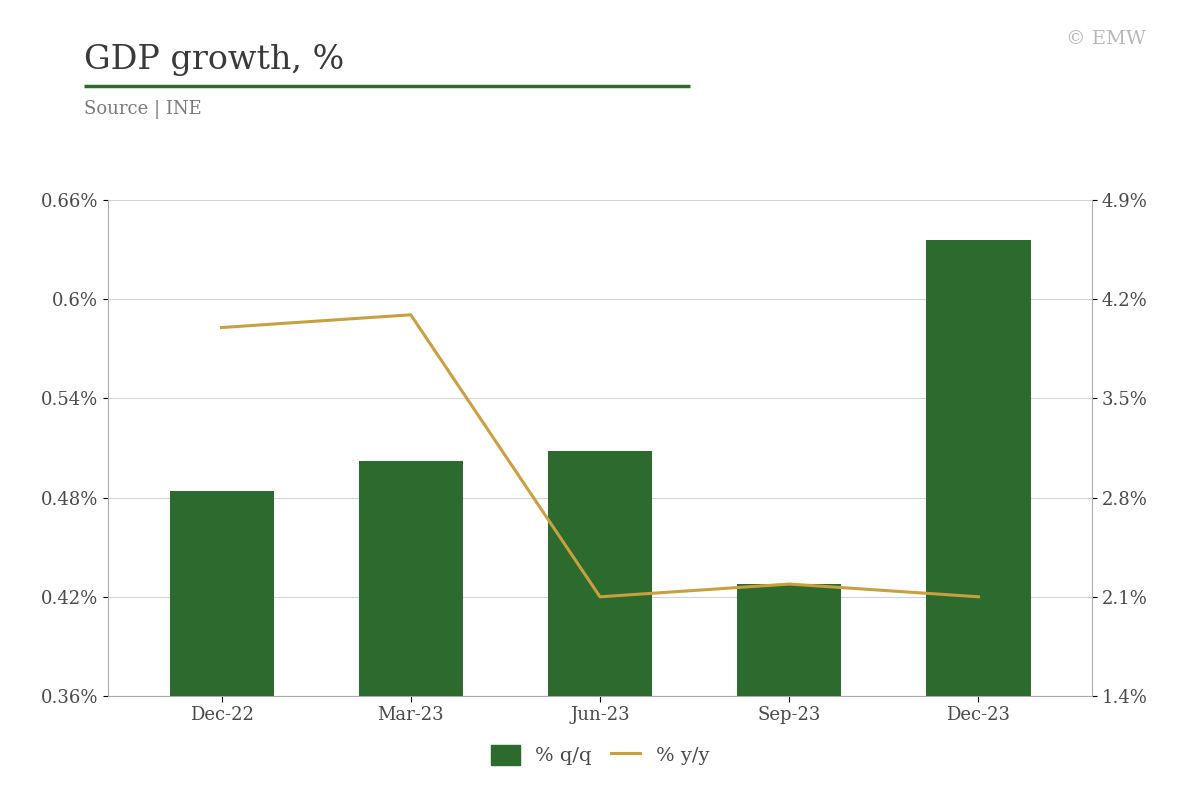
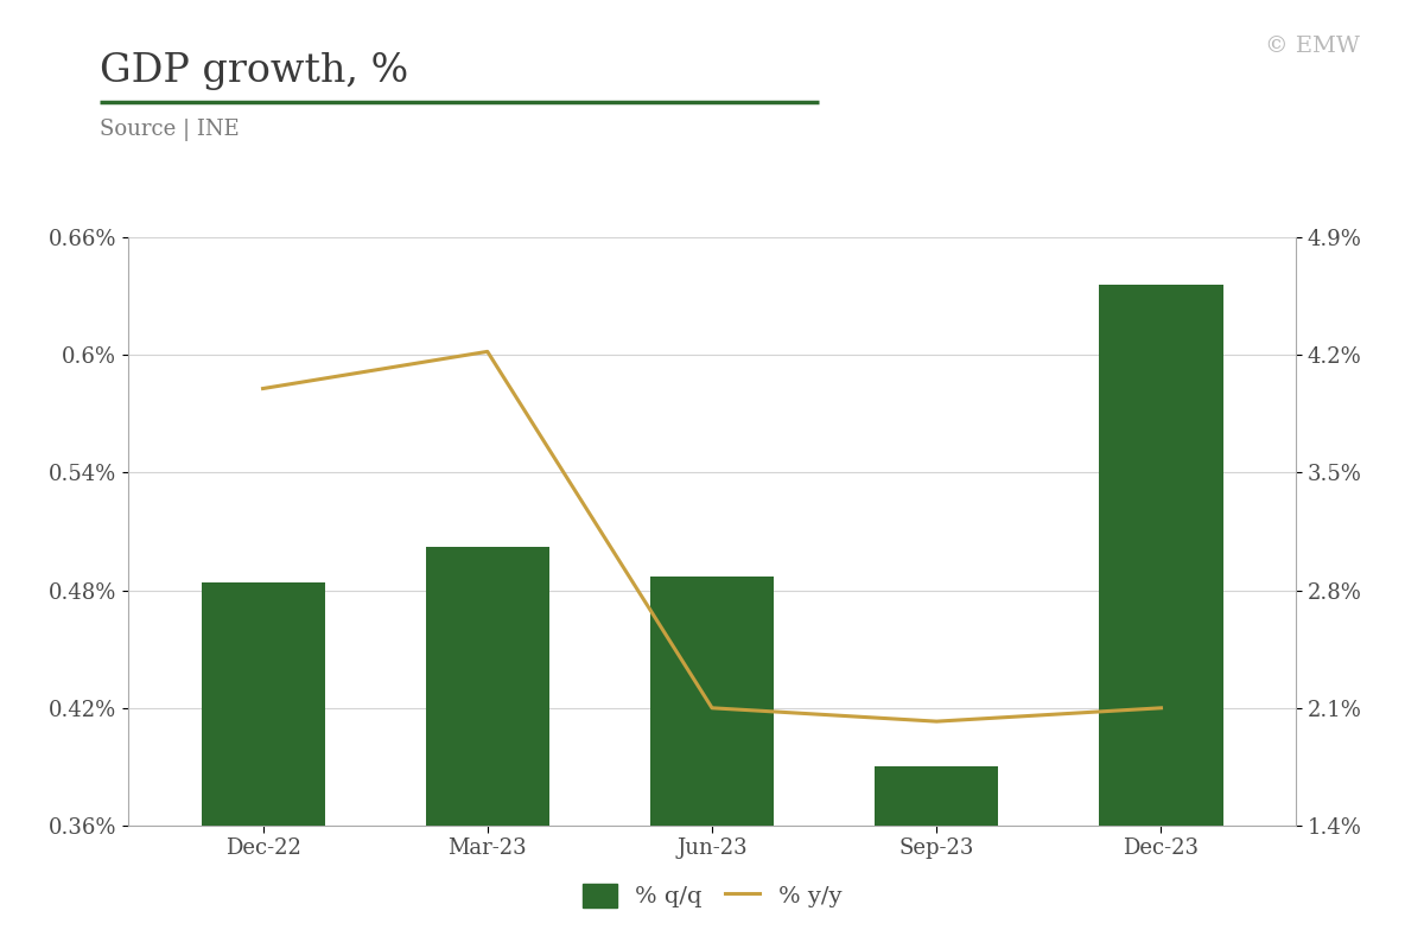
% y/y/Mar-23: 4.09% -> 4.22%
% q/q/Jun-23: 0.508% -> 0.487%
% q/q/Sep-23: 0.428% -> 0.390%
% y/y/Sep-23: 2.19% -> 2.02%
